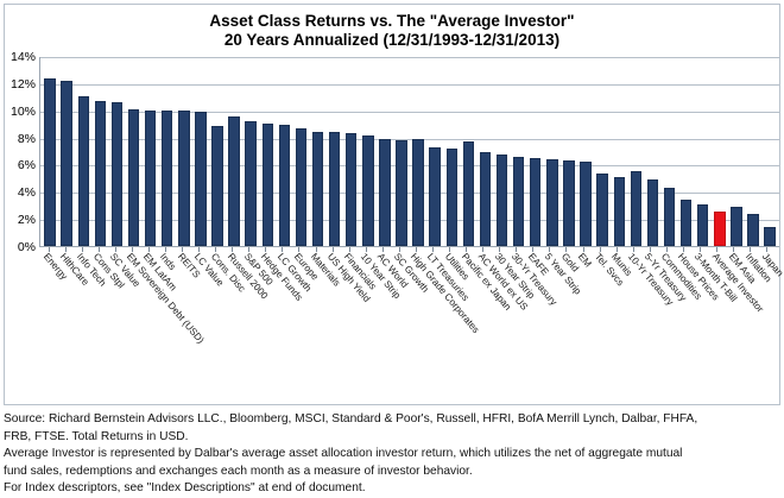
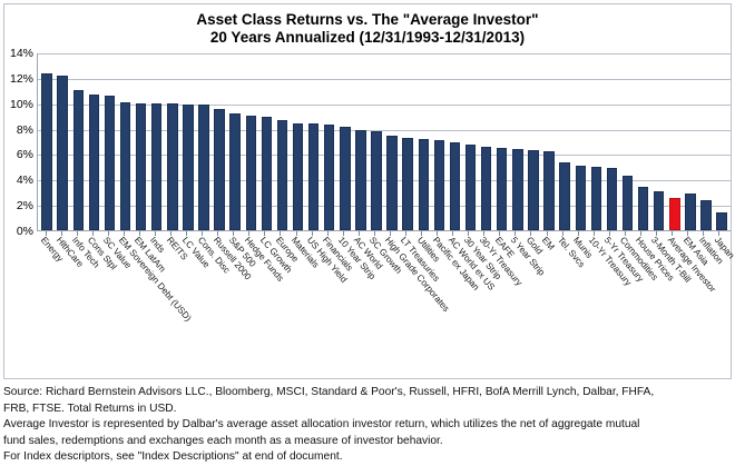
Cons. Disc: 8.8% -> 9.9%
High Grade Corporates: 7.9% -> 7.4%
Pacific ex Japan: 7.7% -> 7.1%
10-Yr Treasury: 5.5% -> 5.0%
